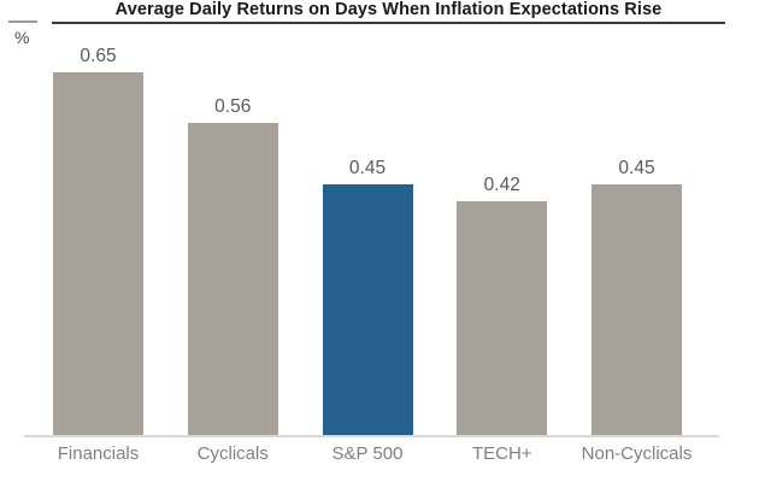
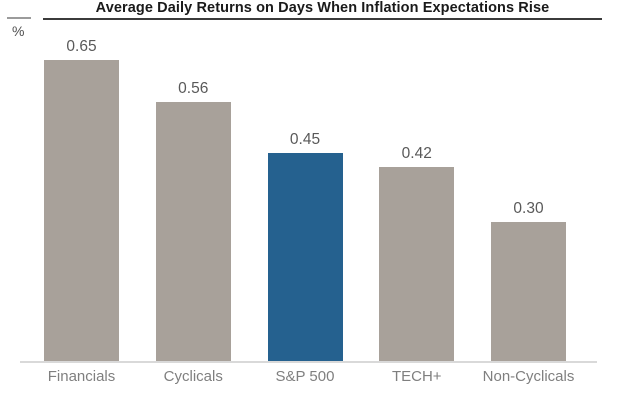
Non-Cyclicals: 0.45 -> 0.30
